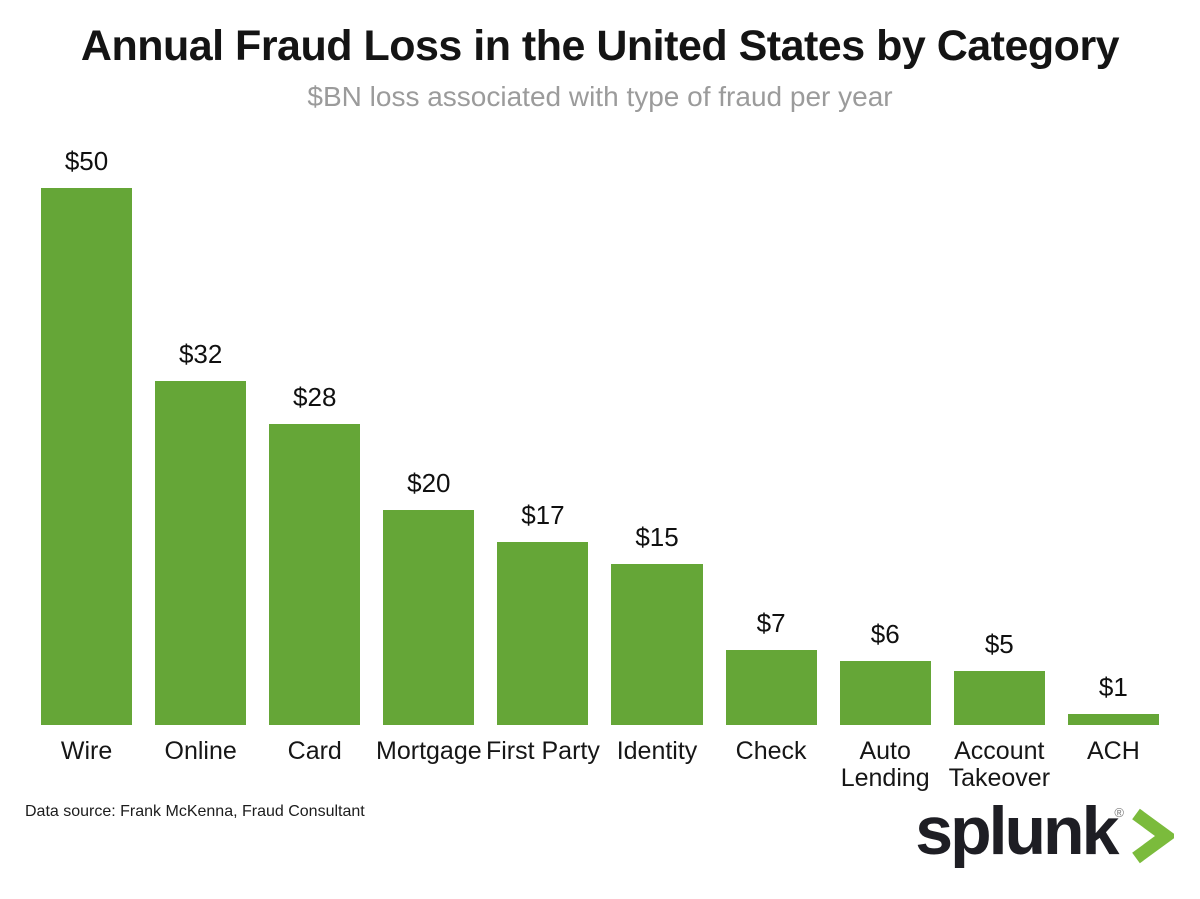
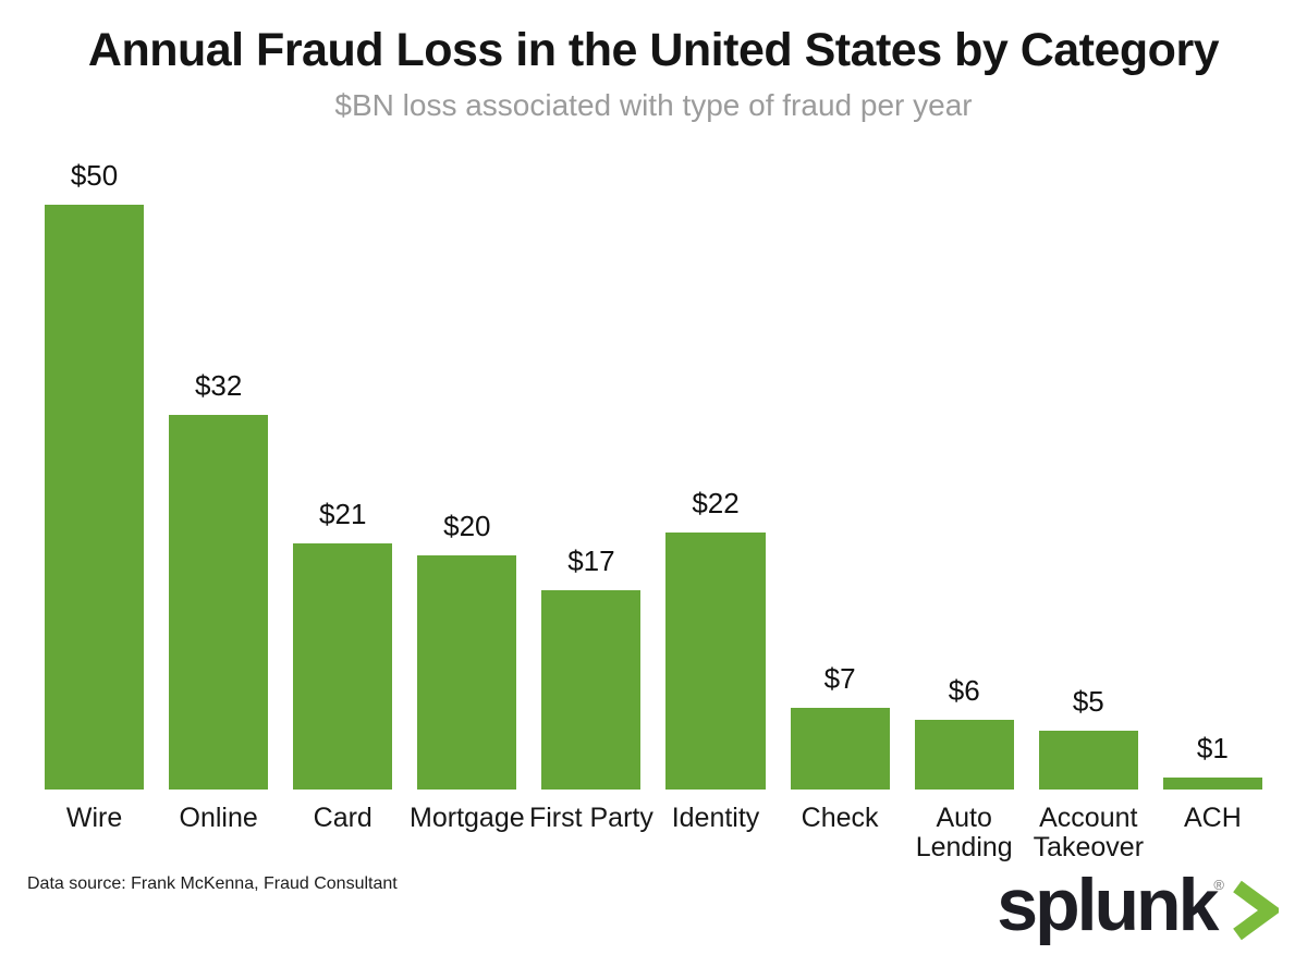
Card: $28 -> $21
Identity: $15 -> $22
